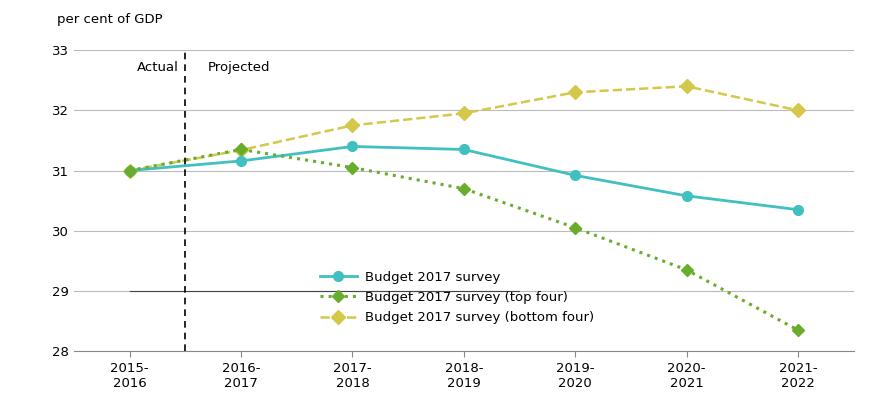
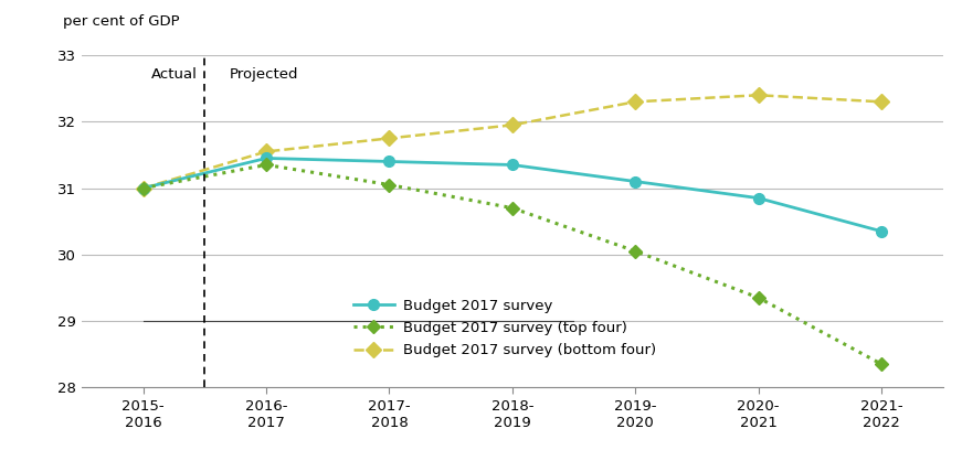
Budget 2017 survey/2016- 2017: 31.16 -> 31.45
Budget 2017 survey (bottom four)/2016- 2017: 31.34 -> 31.55
Budget 2017 survey/2019- 2020: 30.92 -> 31.10
Budget 2017 survey/2020- 2021: 30.58 -> 30.85
Budget 2017 survey (bottom four)/2021- 2022: 32.00 -> 32.30
